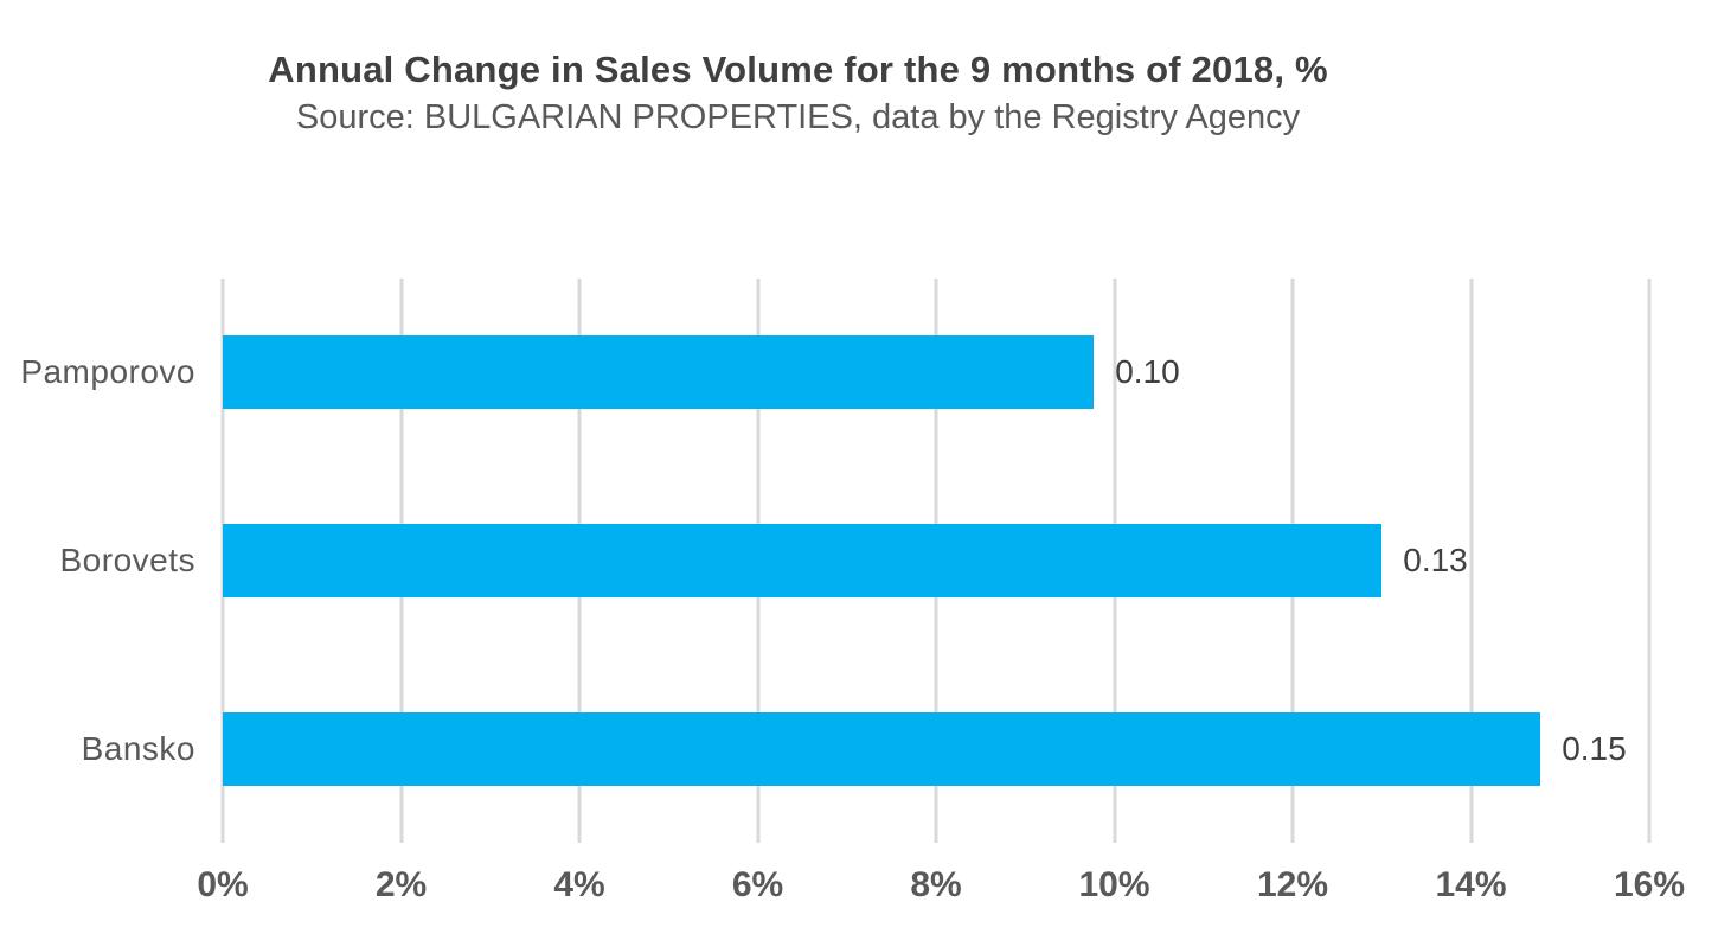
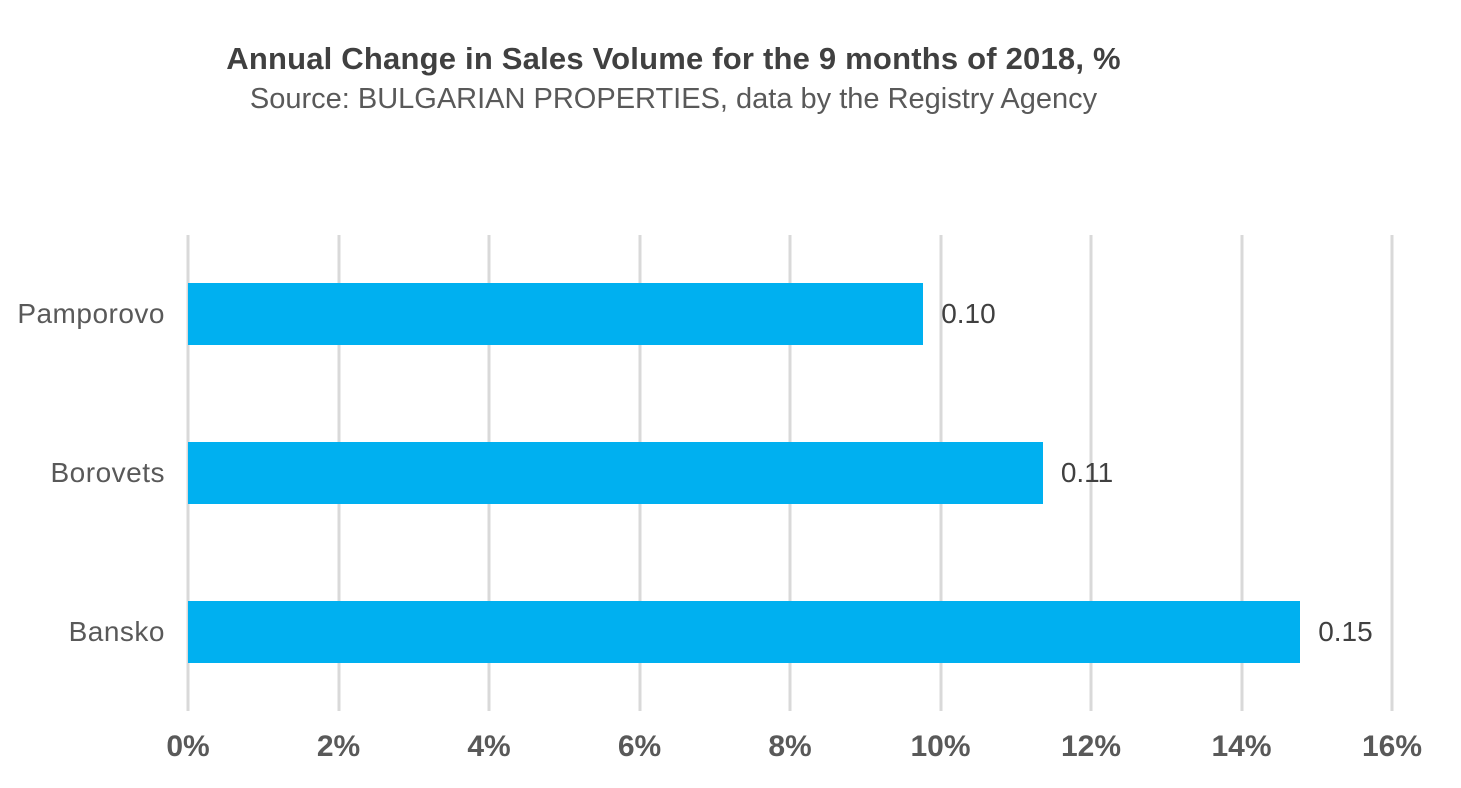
Borovets: 0.13 -> 0.11
